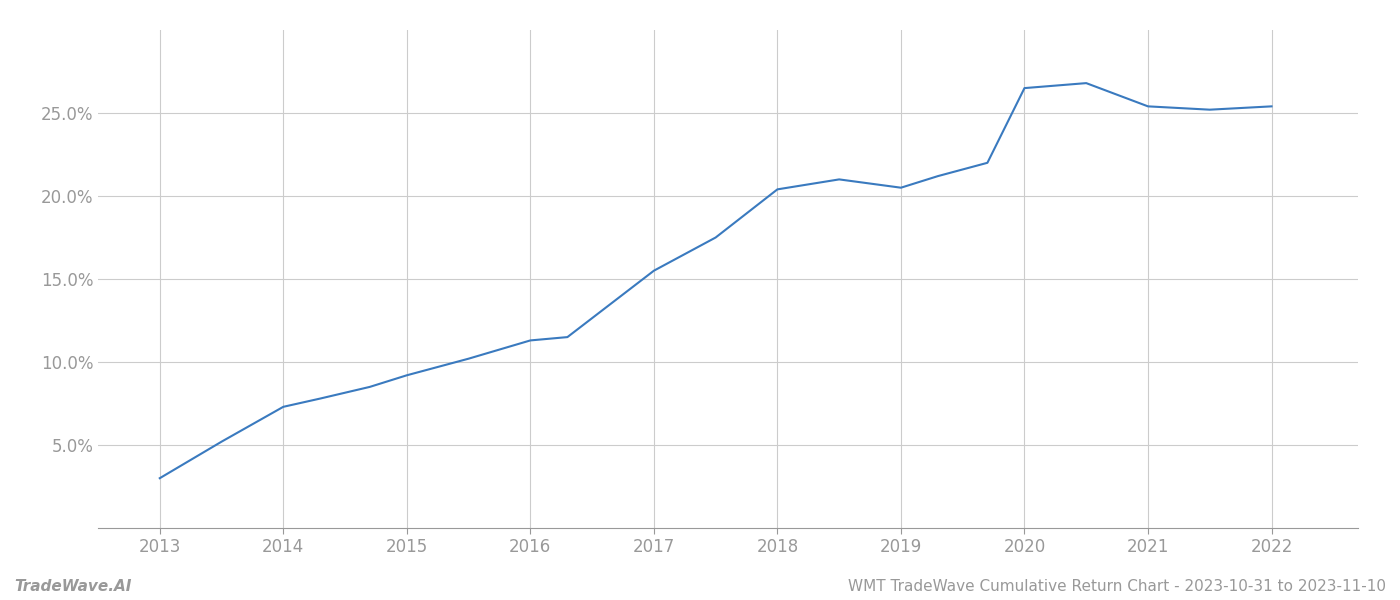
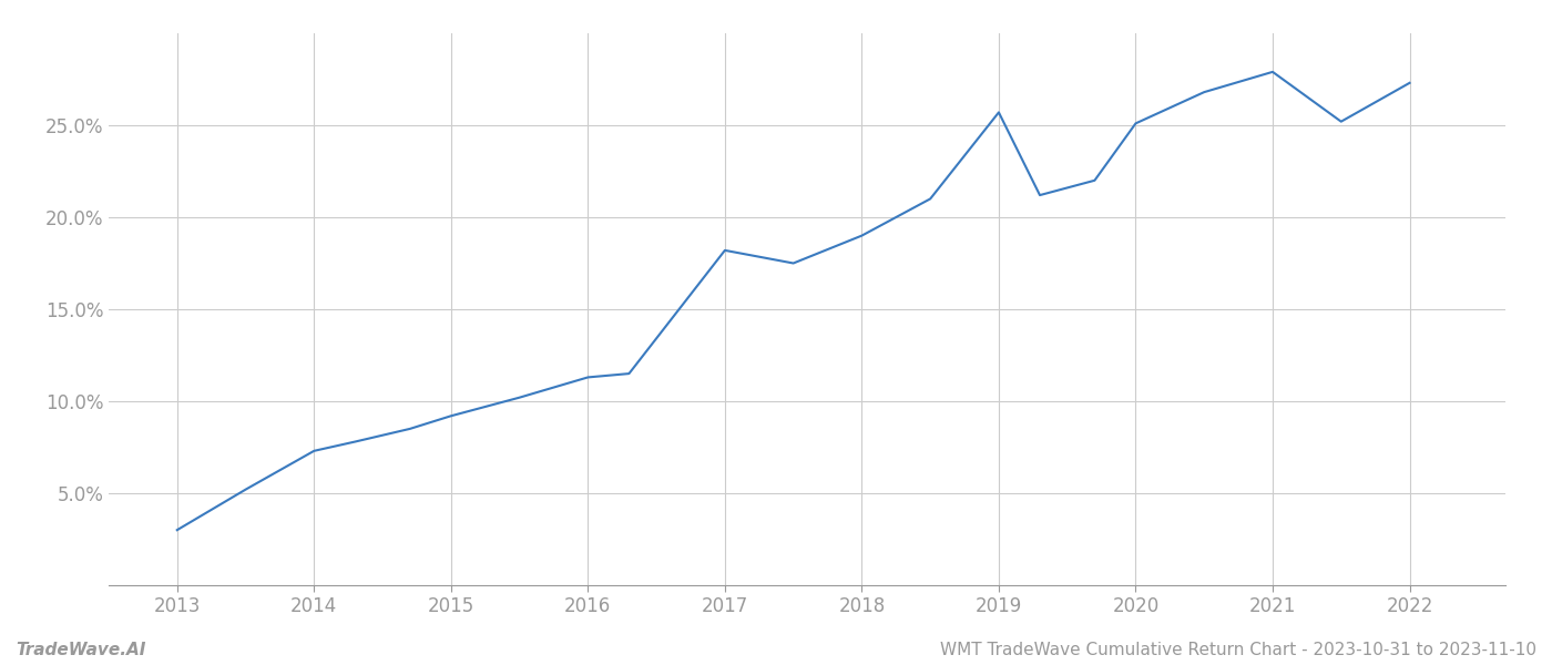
2017: 15.5% -> 18.2%
2018: 20.4% -> 19.0%
2019: 20.5% -> 25.7%
2020: 26.5% -> 25.1%
2021: 25.4% -> 27.9%
2022: 25.4% -> 27.3%
